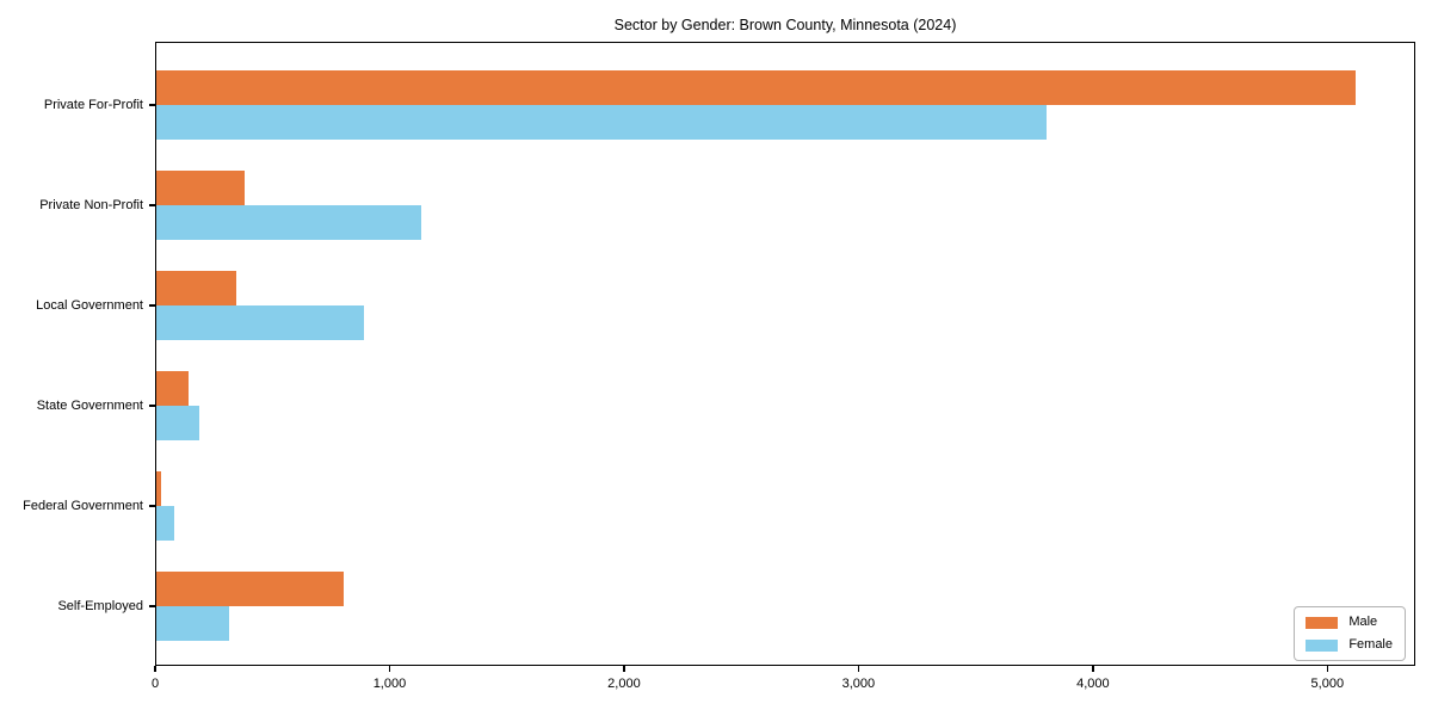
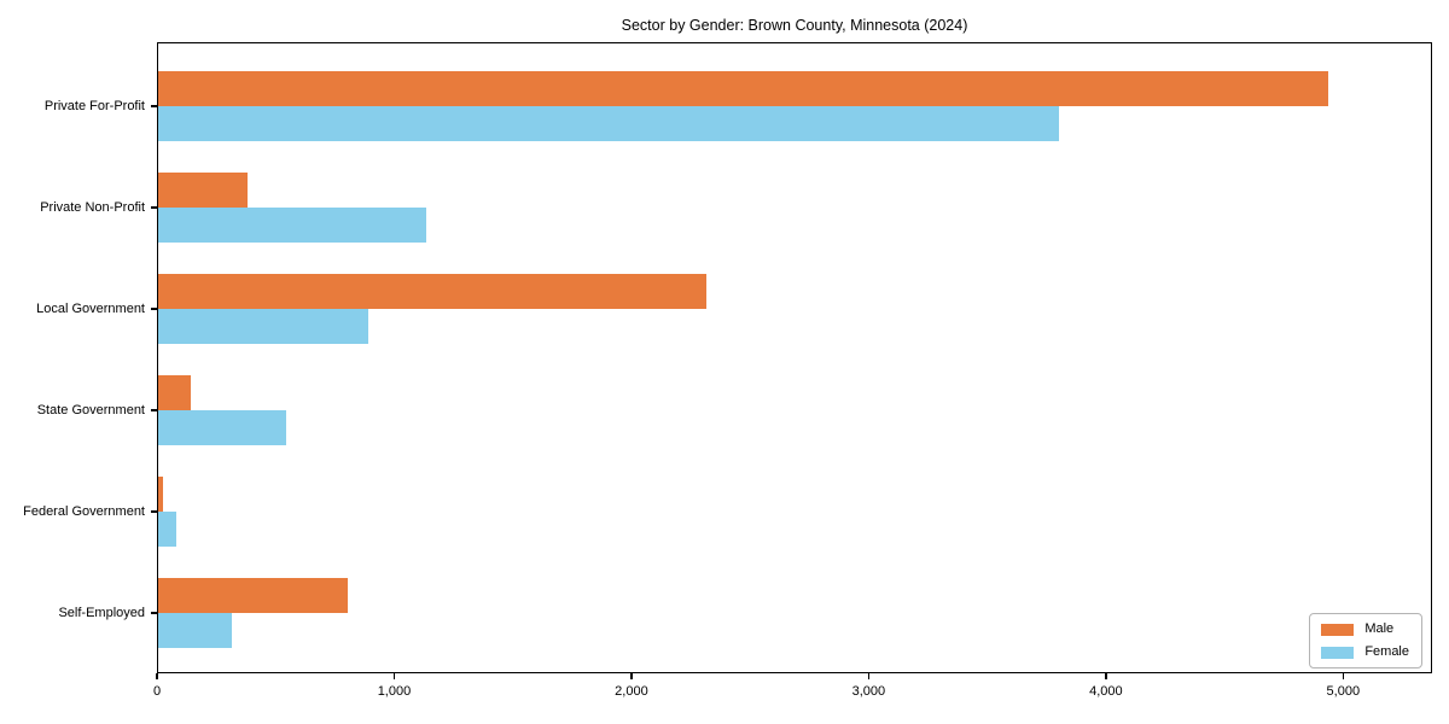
Male/Private For-Profit: 5120 -> 4930
Male/Local Government: 340 -> 2310
Female/State Government: 180 -> 540
